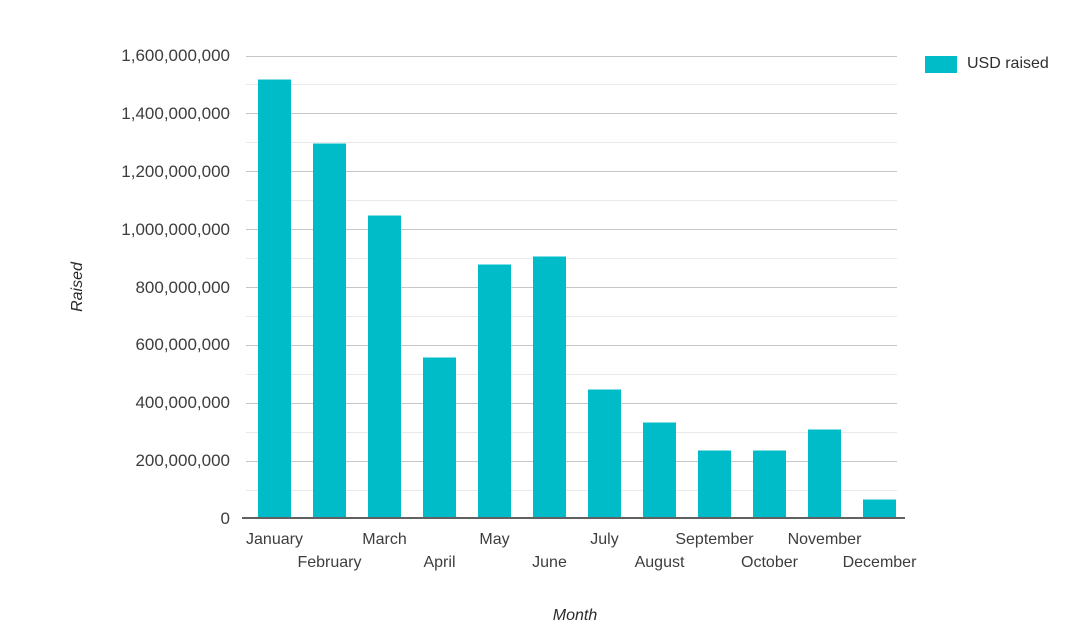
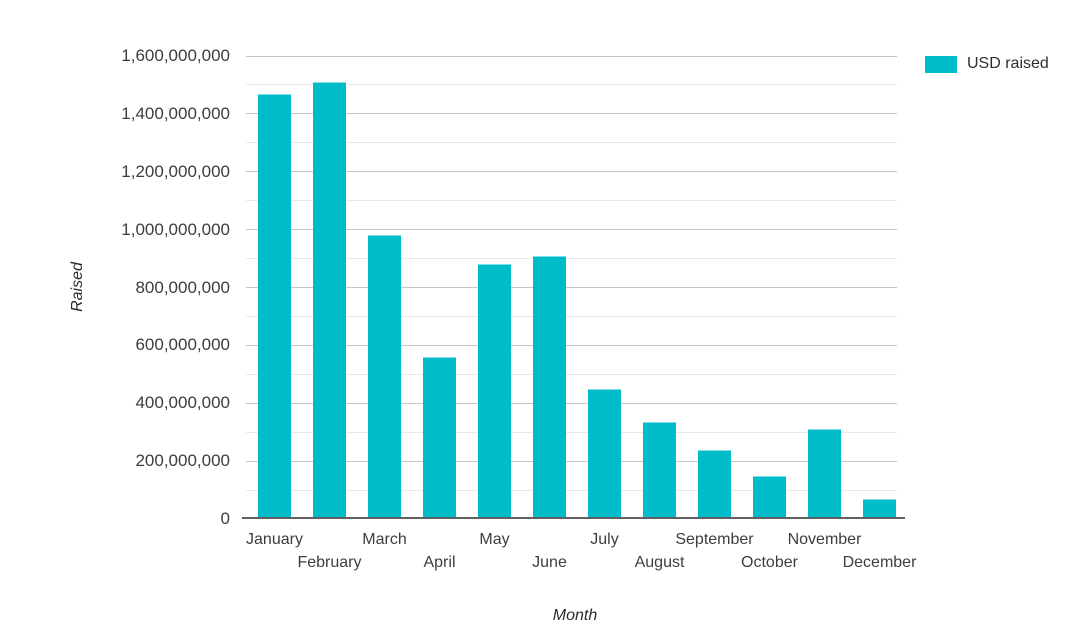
January: 1520000000 -> 1470000000
February: 1300000000 -> 1510000000
March: 1050000000 -> 980000000
October: 240000000 -> 150000000
